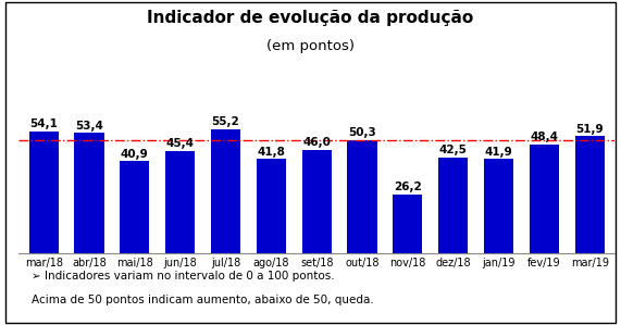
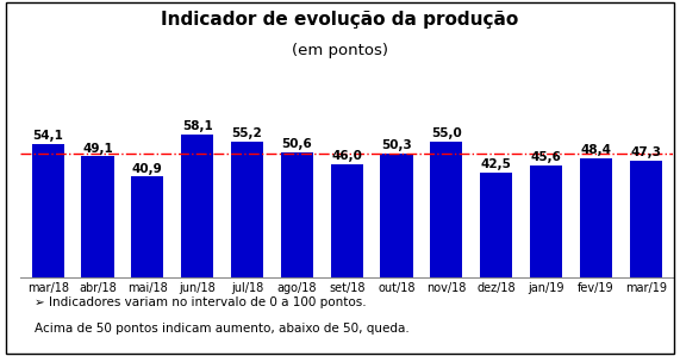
abr/18: 53,4 -> 49,1
jun/18: 45,4 -> 58,1
ago/18: 41,8 -> 50,6
nov/18: 26,2 -> 55,0
jan/19: 41,9 -> 45,6
mar/19: 51,9 -> 47,3
